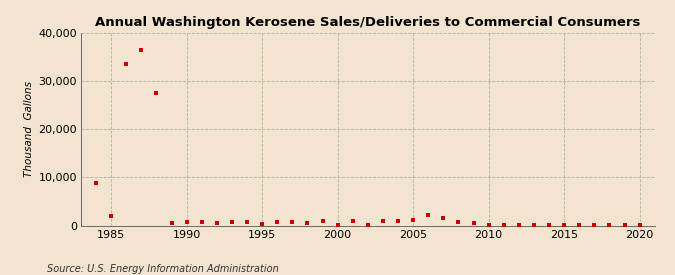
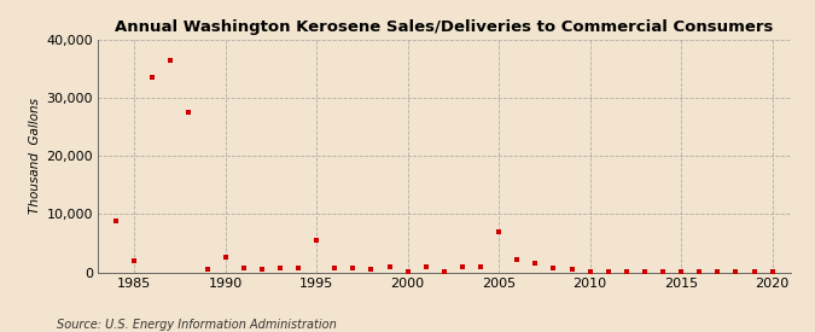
1990: 700 -> 2,500
1995: 400 -> 5,500
2005: 1,200 -> 7,000
